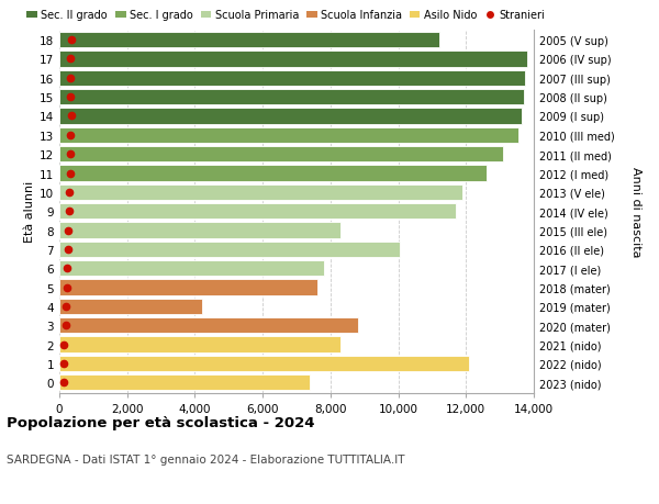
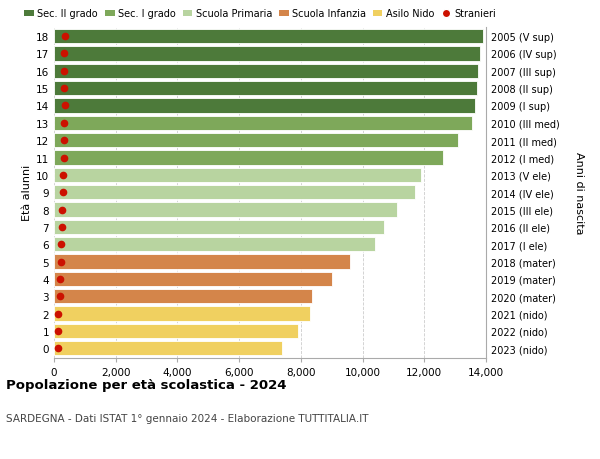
18: 11,200 -> 13,900
8: 8,300 -> 11,100
7: 10,050 -> 10,700
6: 7,800 -> 10,400
5: 7,600 -> 9,600
4: 4,200 -> 9,000
3: 8,800 -> 8,350
1: 12,100 -> 7,900
